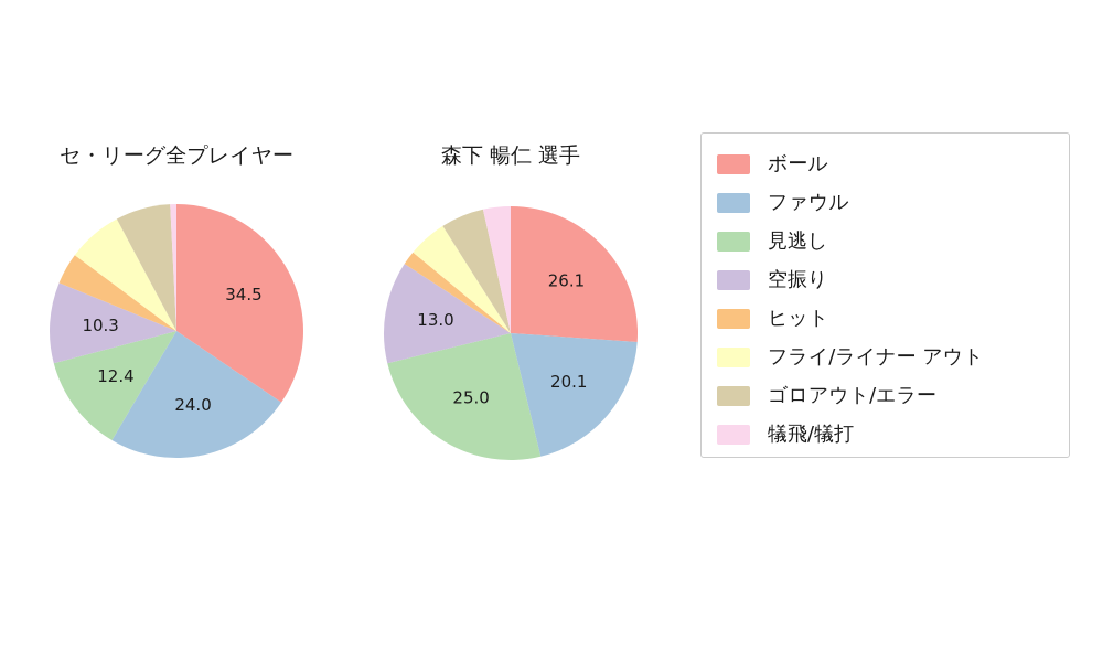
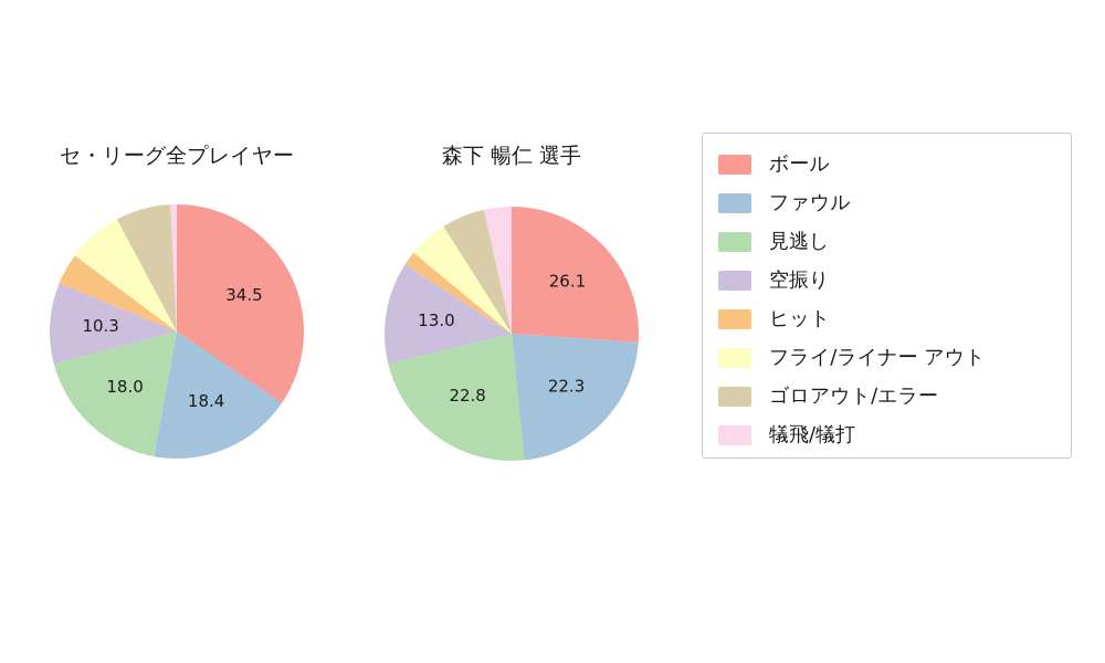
セ・リーグ全プレイヤー/ファウル: 24.0 -> 18.4
セ・リーグ全プレイヤー/見逃し: 12.4 -> 18.0
森下 暢仁 選手/ファウル: 20.1 -> 22.3
森下 暢仁 選手/見逃し: 25.0 -> 22.8
